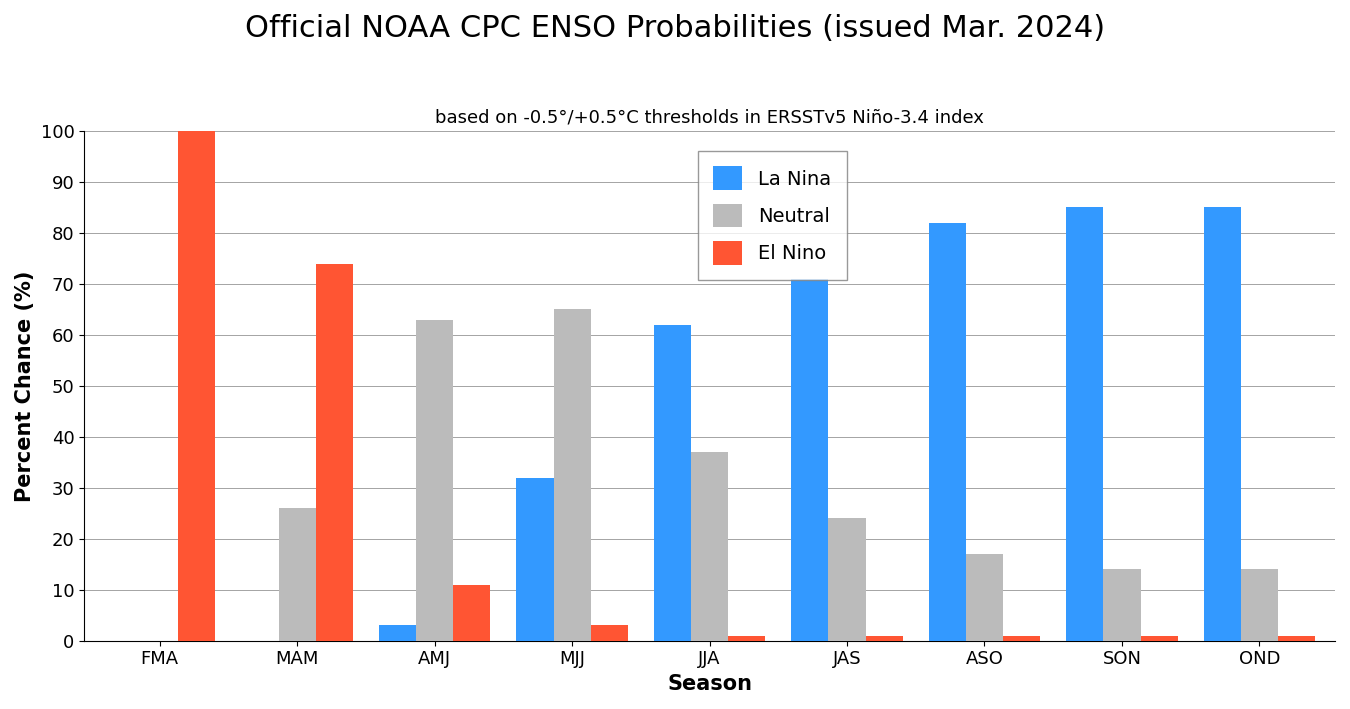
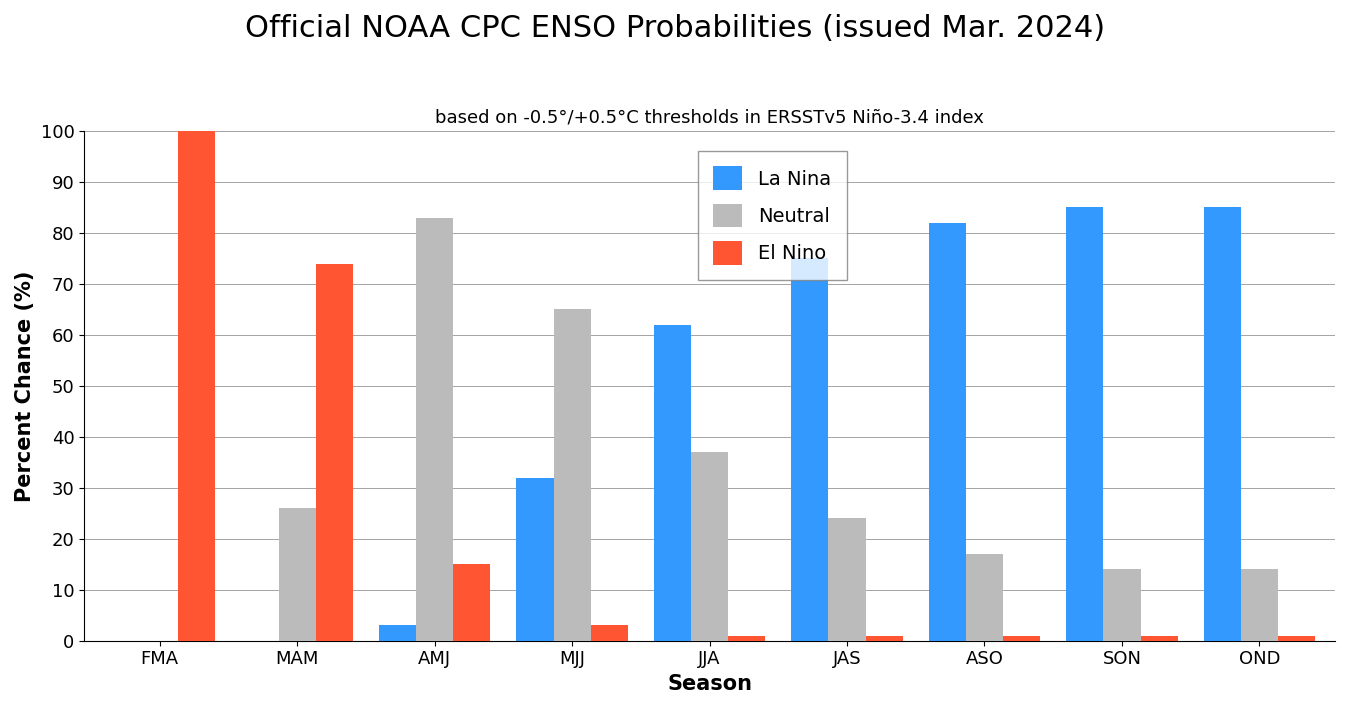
Neutral/AMJ: 63 -> 83
El Nino/AMJ: 11 -> 15
La Nina/JAS: 71 -> 75
